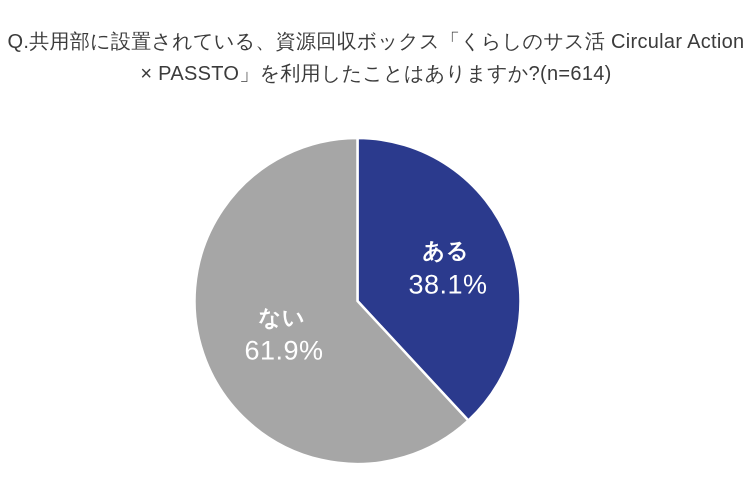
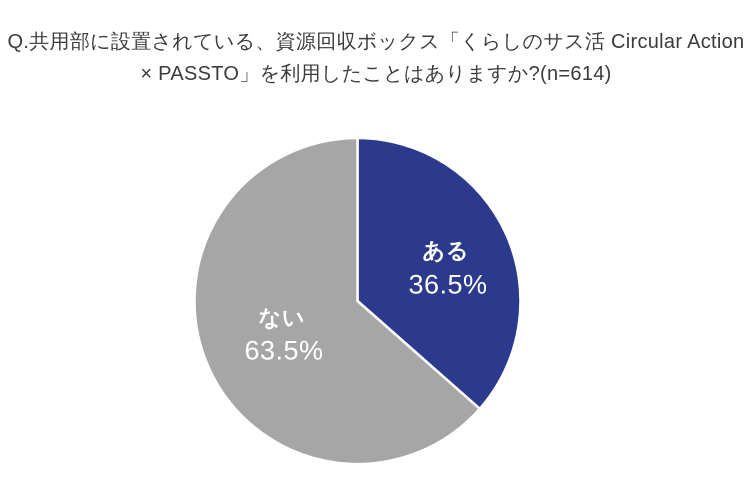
ある: 38.1% -> 36.5%
ない: 61.9% -> 63.5%
